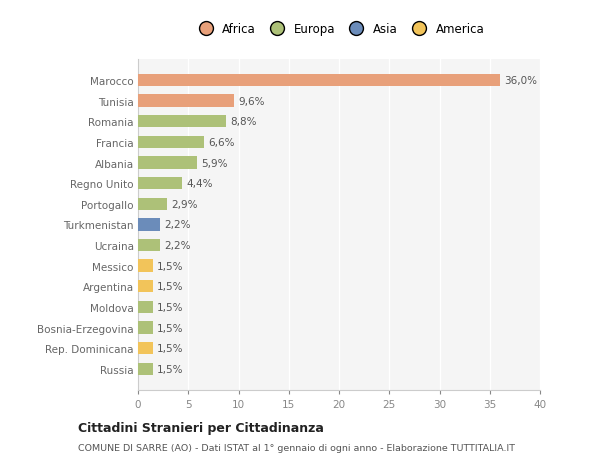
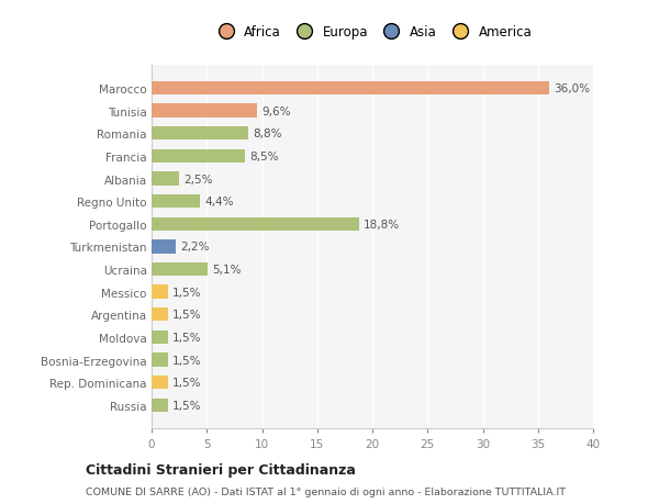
Francia: 6,6% -> 8,5%
Albania: 5,9% -> 2,5%
Portogallo: 2,9% -> 18,8%
Ucraina: 2,2% -> 5,1%
